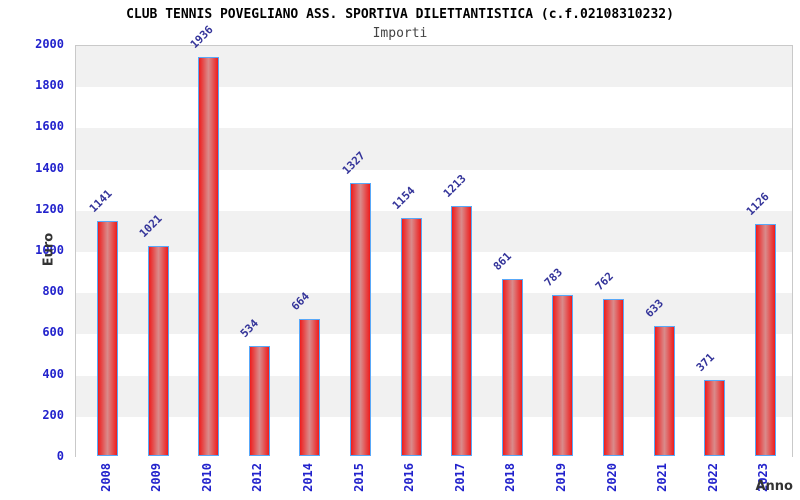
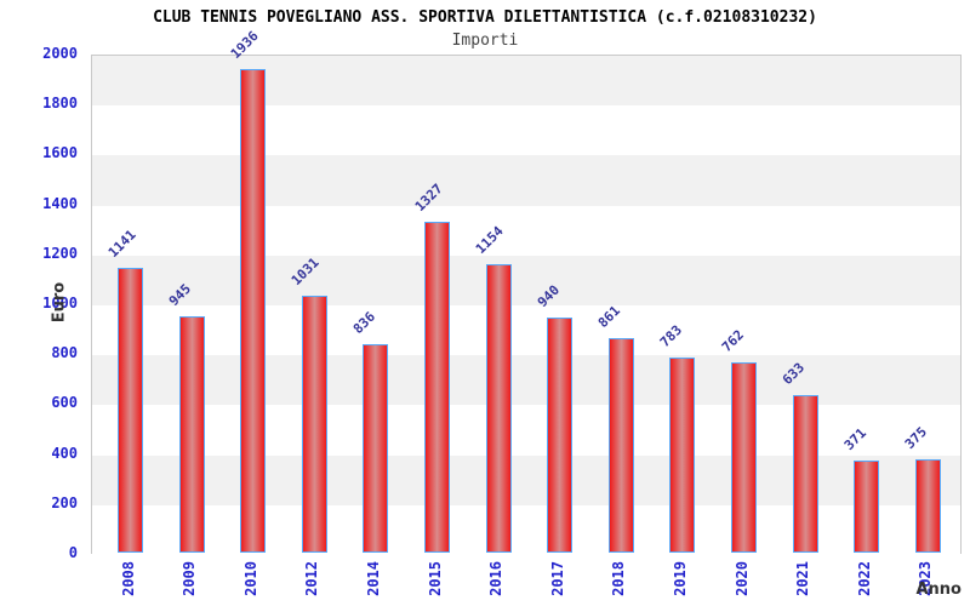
2009: 1021 -> 945
2012: 534 -> 1031
2014: 664 -> 836
2017: 1213 -> 940
2023: 1126 -> 375
